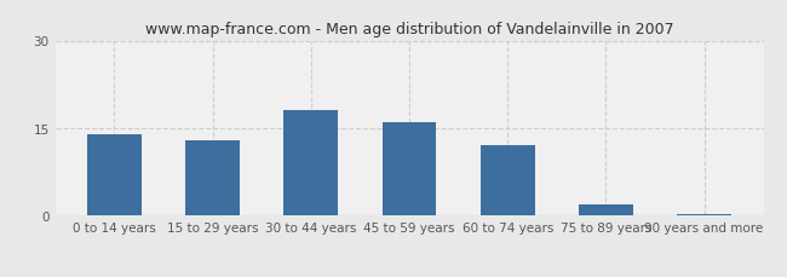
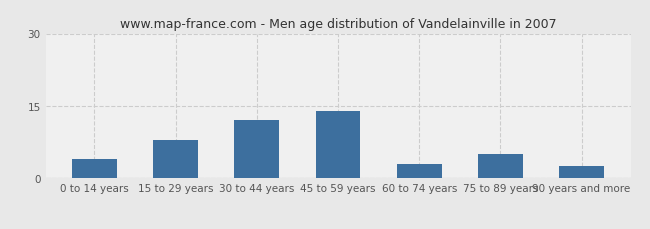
0 to 14 years: 14.0 -> 4.0
15 to 29 years: 13.0 -> 8.0
30 to 44 years: 18.0 -> 12.0
45 to 59 years: 16.0 -> 14.0
60 to 74 years: 12.0 -> 3.0
75 to 89 years: 2.0 -> 5.0
90 years and more: 0.3 -> 2.5
